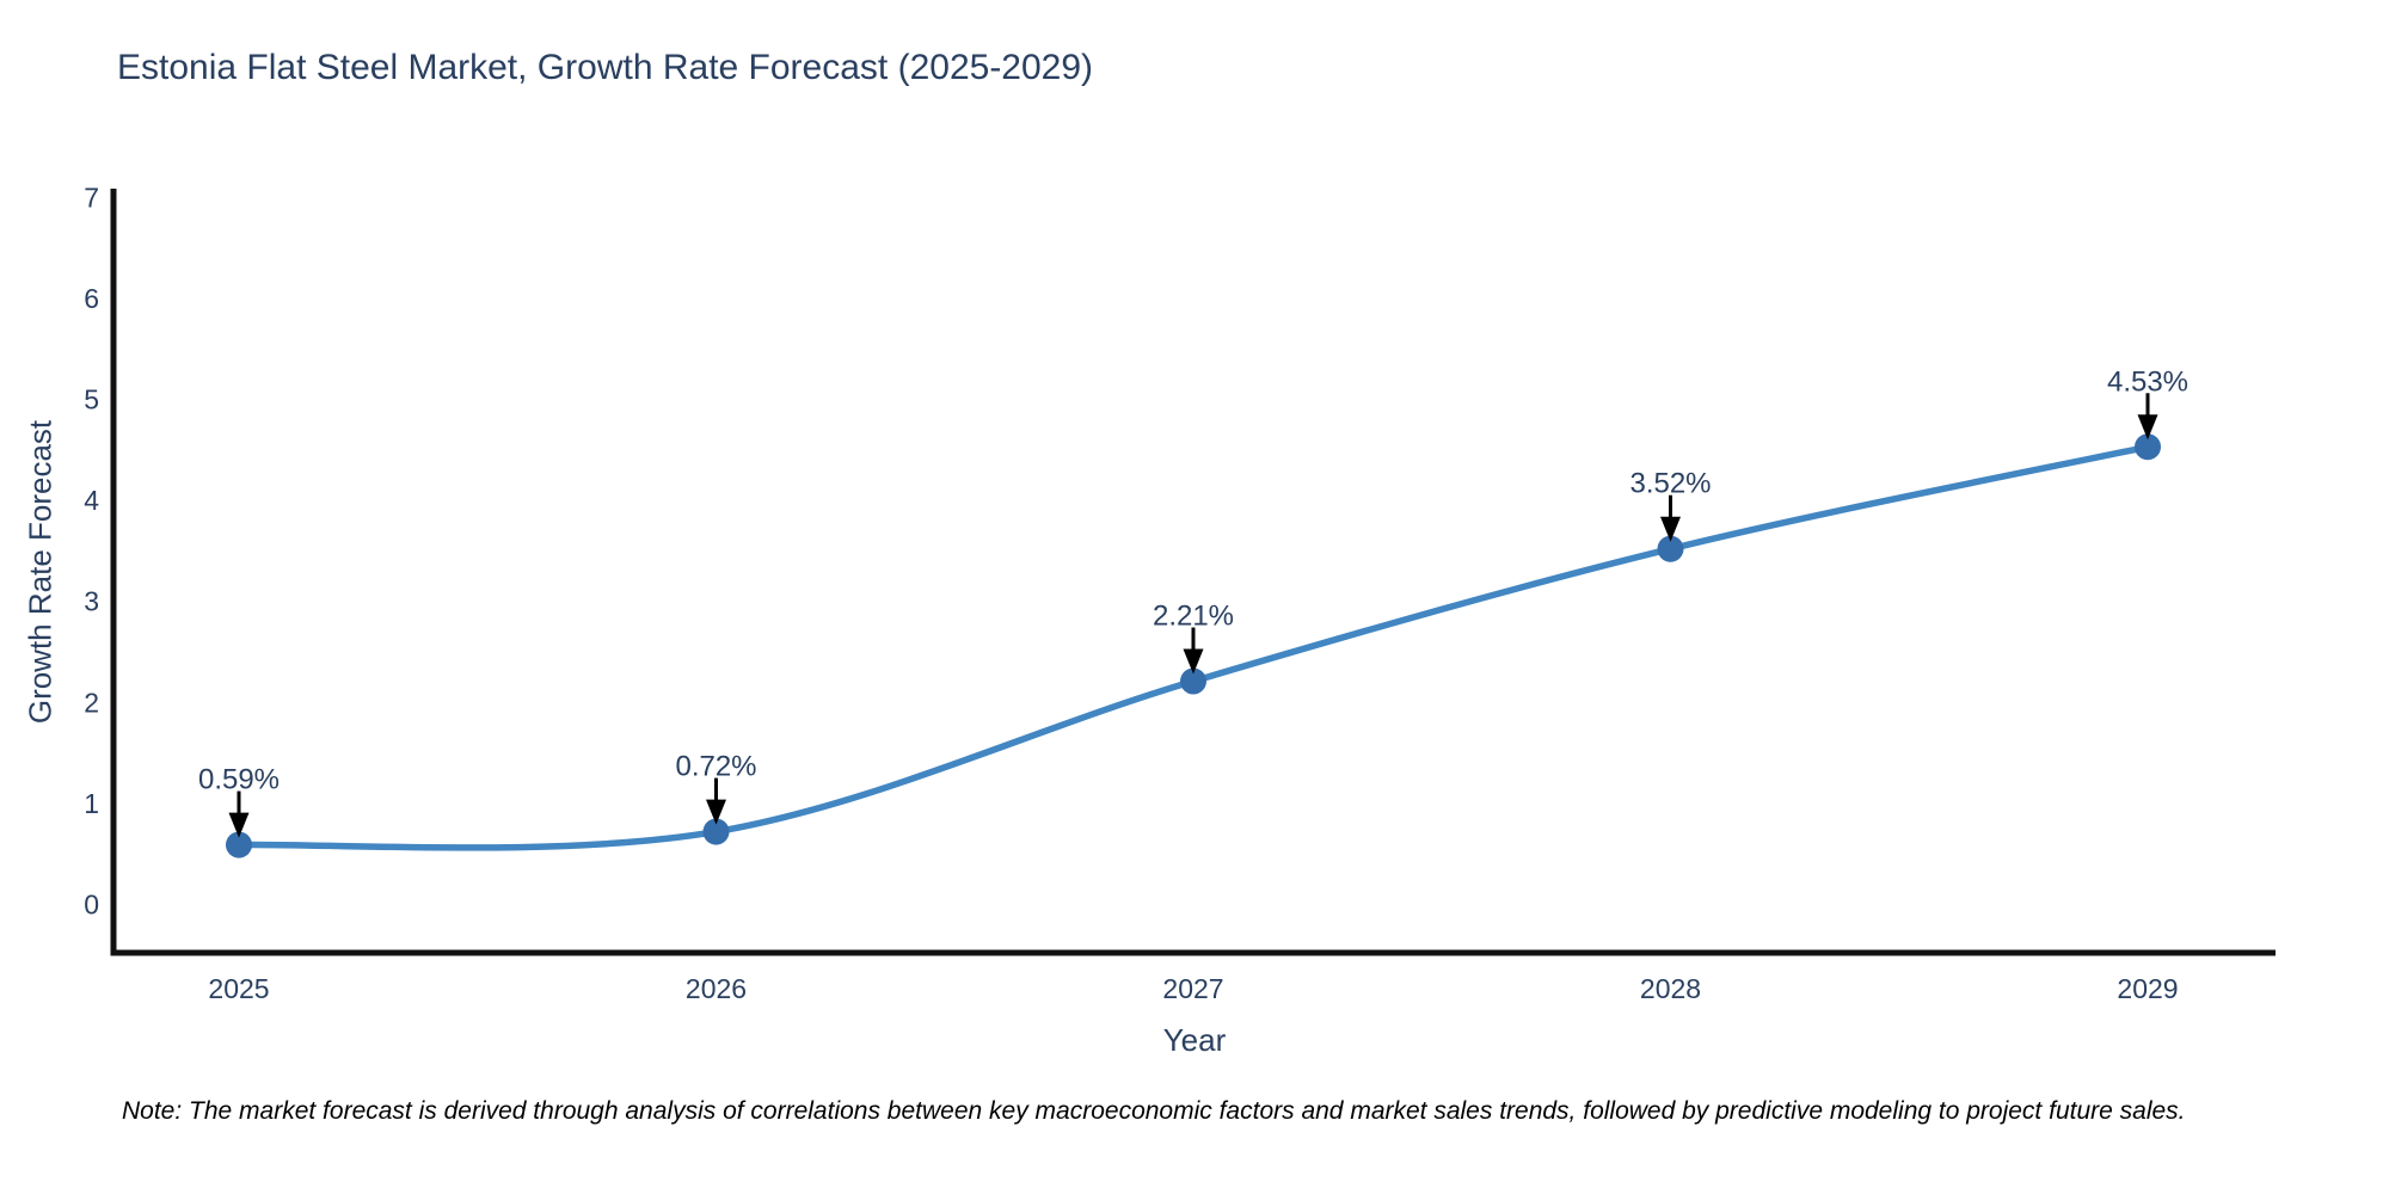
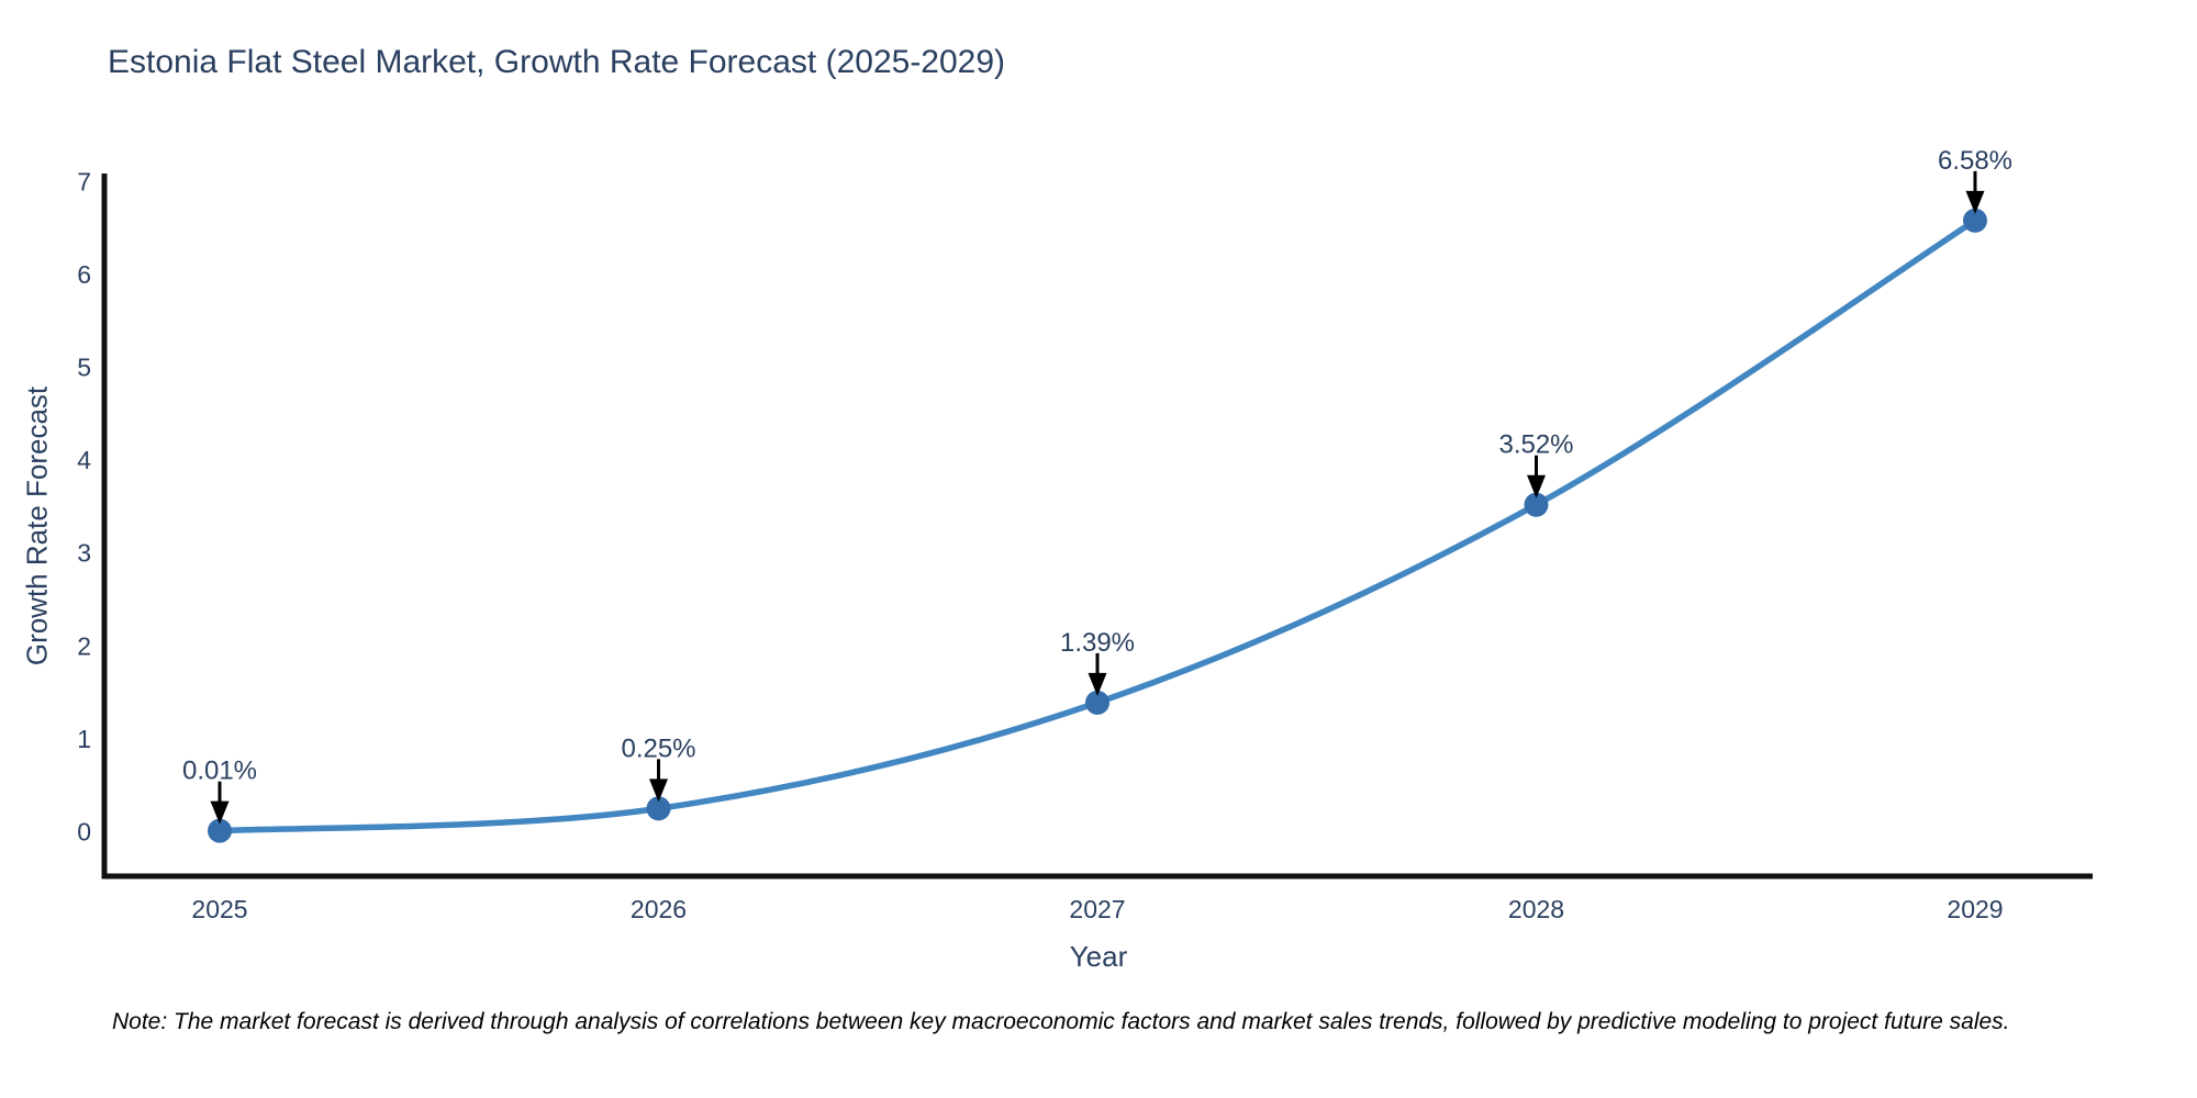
2025: 0.59% -> 0.01%
2026: 0.72% -> 0.25%
2027: 2.21% -> 1.39%
2029: 4.53% -> 6.58%
